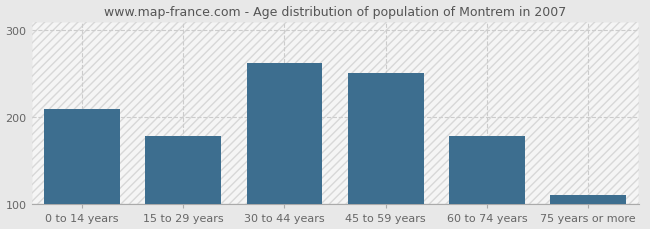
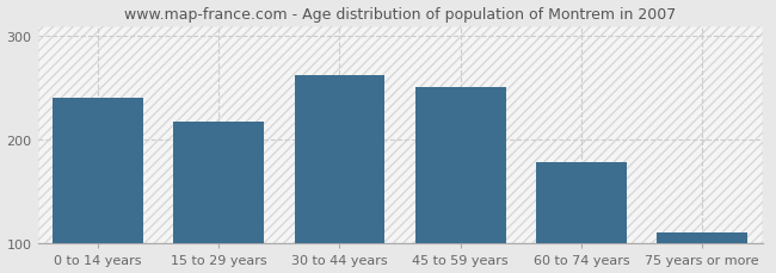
0 to 14 years: 210 -> 240
15 to 29 years: 178 -> 218
